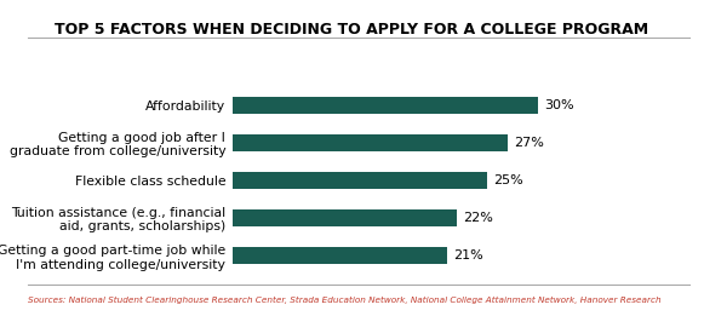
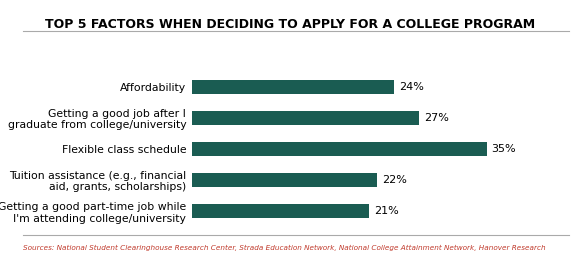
Affordability: 30% -> 24%
Flexible class schedule: 25% -> 35%
